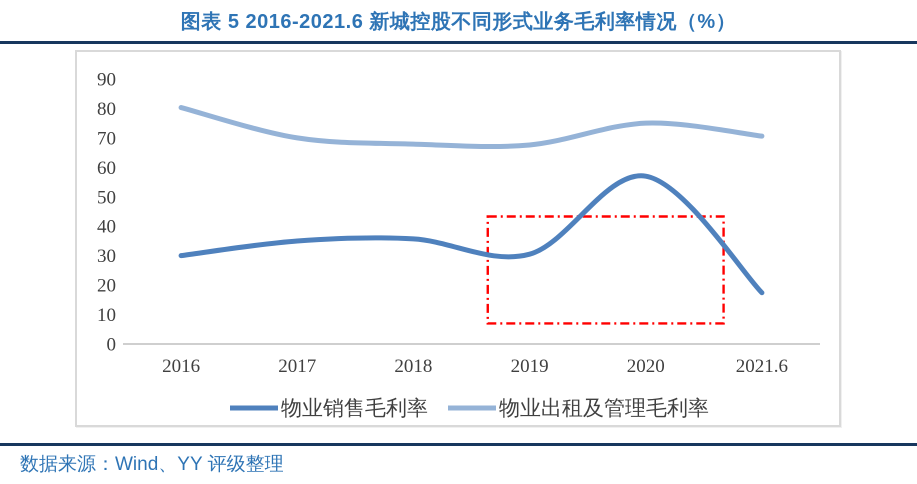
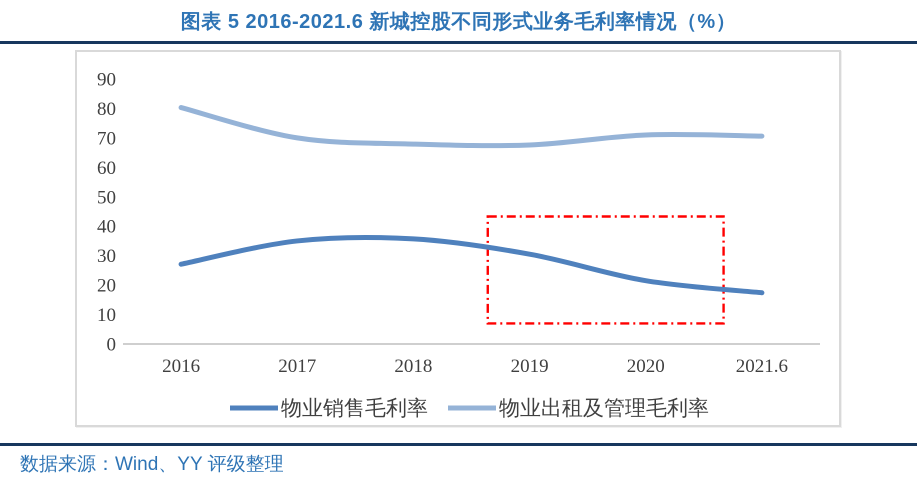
物业销售毛利率/2016: 30 -> 27
物业销售毛利率/2020: 57 -> 22
物业出租及管理毛利率/2020: 75 -> 71
